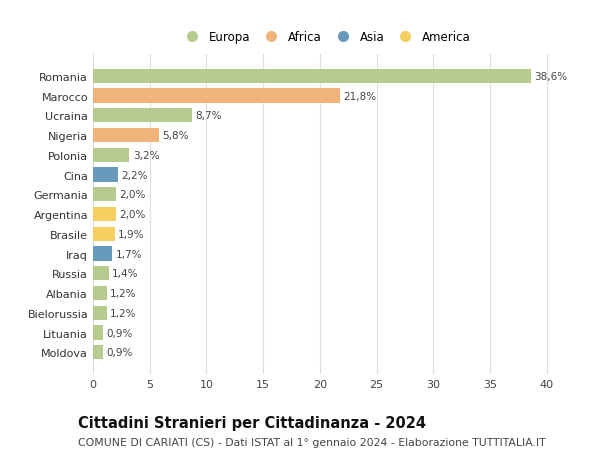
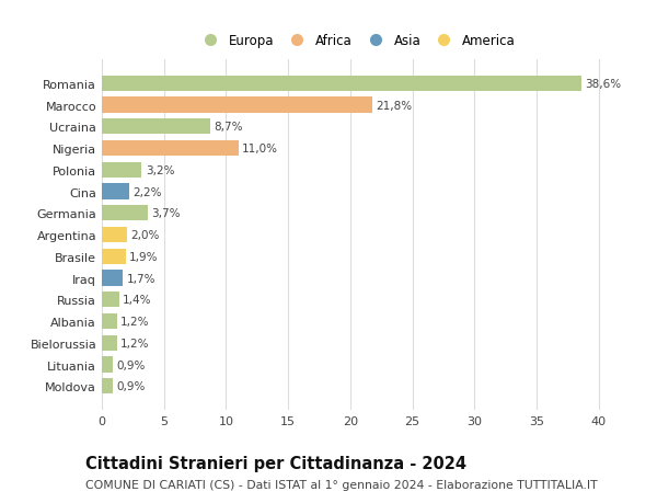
Nigeria: 5,8% -> 11,0%
Germania: 2,0% -> 3,7%
